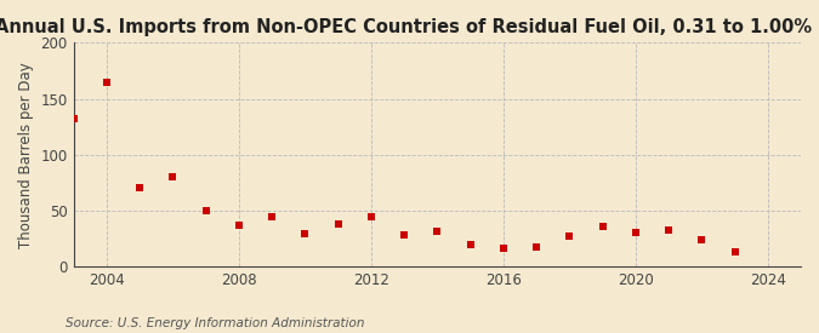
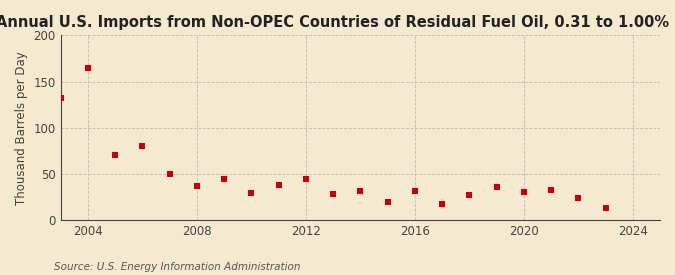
2016: 16 -> 32
